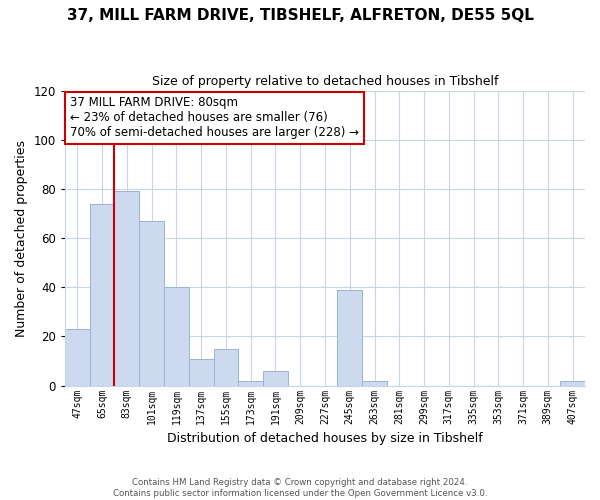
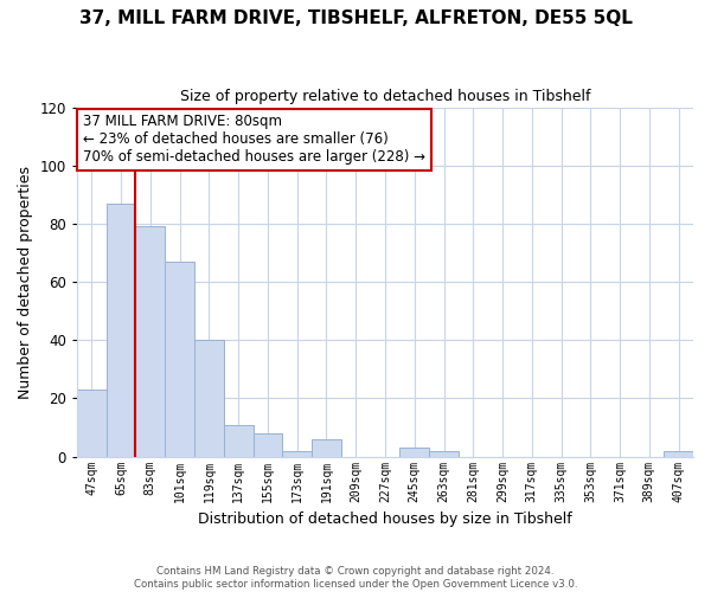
65sqm: 74 -> 87
155sqm: 15 -> 8
245sqm: 39 -> 3
